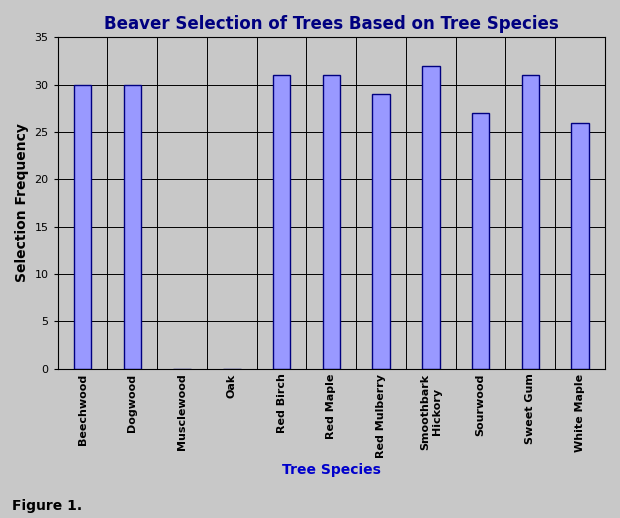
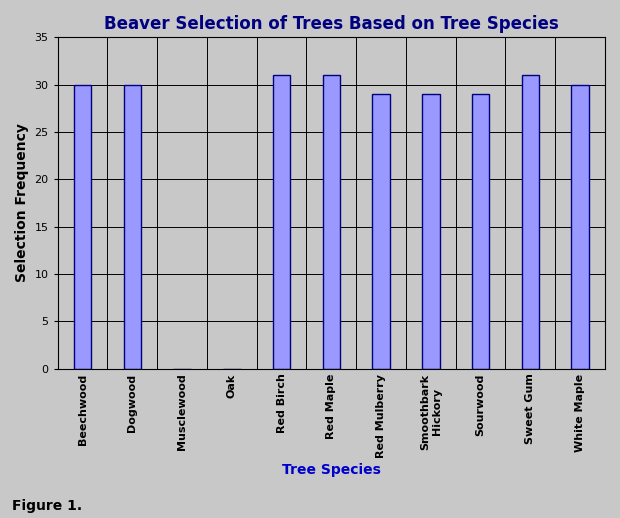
Smoothbark Hickory: 32 -> 29
Sourwood: 27 -> 29
White Maple: 26 -> 30
